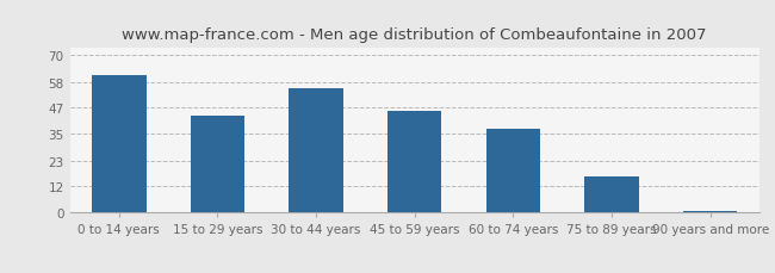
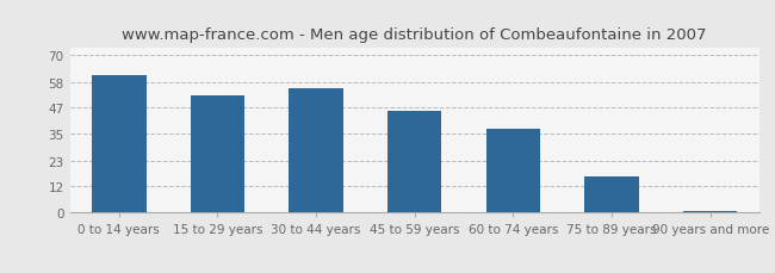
15 to 29 years: 43 -> 52
